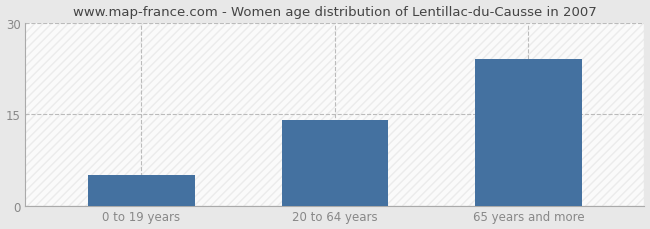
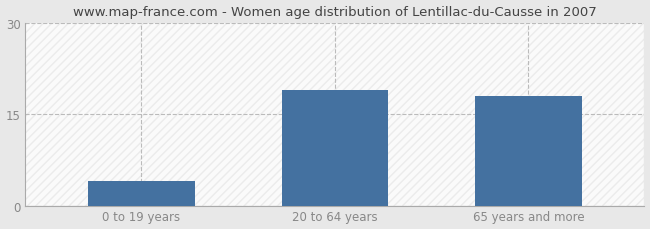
0 to 19 years: 5 -> 4
20 to 64 years: 14 -> 19
65 years and more: 24 -> 18
